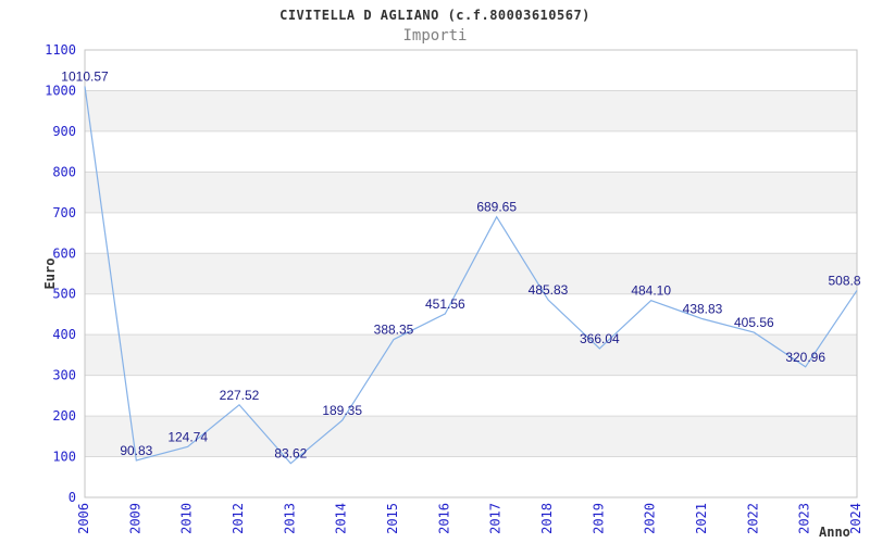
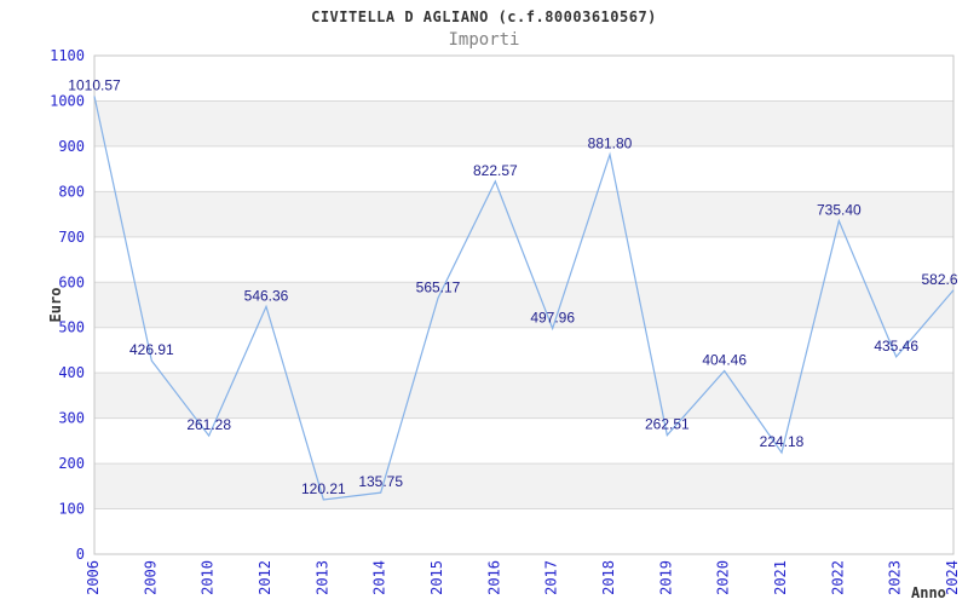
2009: 90.83 -> 426.91
2010: 124.74 -> 261.28
2012: 227.52 -> 546.36
2013: 83.62 -> 120.21
2014: 189.35 -> 135.75
2015: 388.35 -> 565.17
2016: 451.56 -> 822.57
2017: 689.65 -> 497.96
2018: 485.83 -> 881.80
2019: 366.04 -> 262.51
2020: 484.10 -> 404.46
2021: 438.83 -> 224.18
2022: 405.56 -> 735.40
2023: 320.96 -> 435.46
2024: 508.8 -> 582.6
